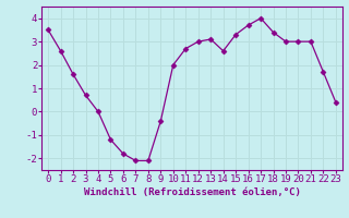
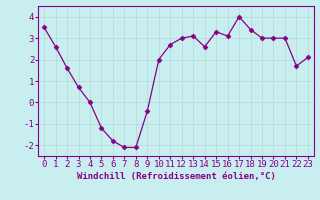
16: 3.7 -> 3.1
23: 0.4 -> 2.1
